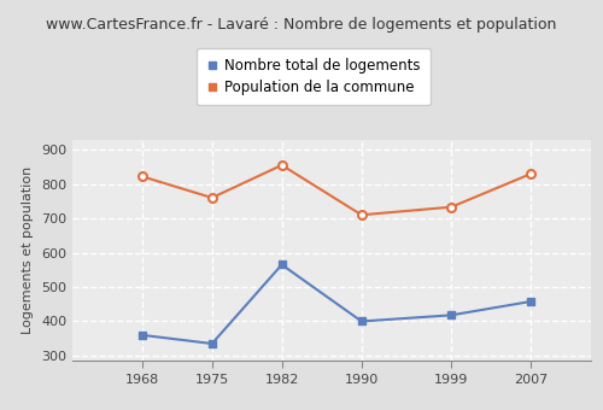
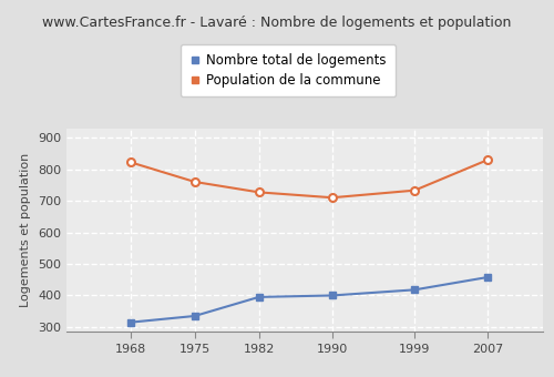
Nombre total de logements/1968: 360 -> 315
Nombre total de logements/1982: 565 -> 395
Population de la commune/1982: 855 -> 727
